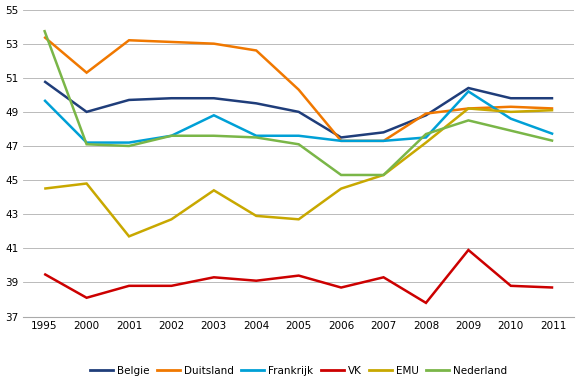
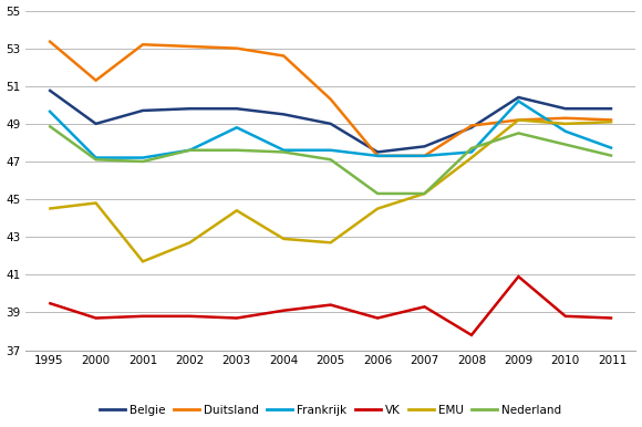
Nederland/1995: 53.8 -> 48.9
VK/2000: 38.1 -> 38.7
VK/2003: 39.3 -> 38.7
